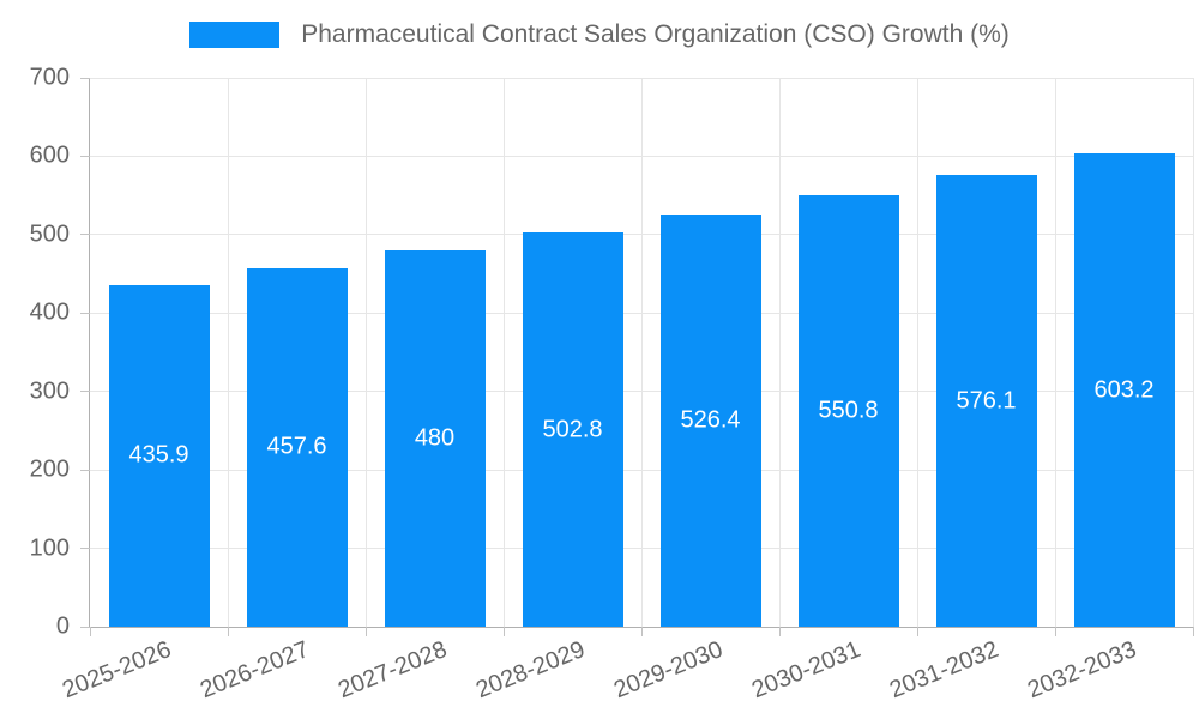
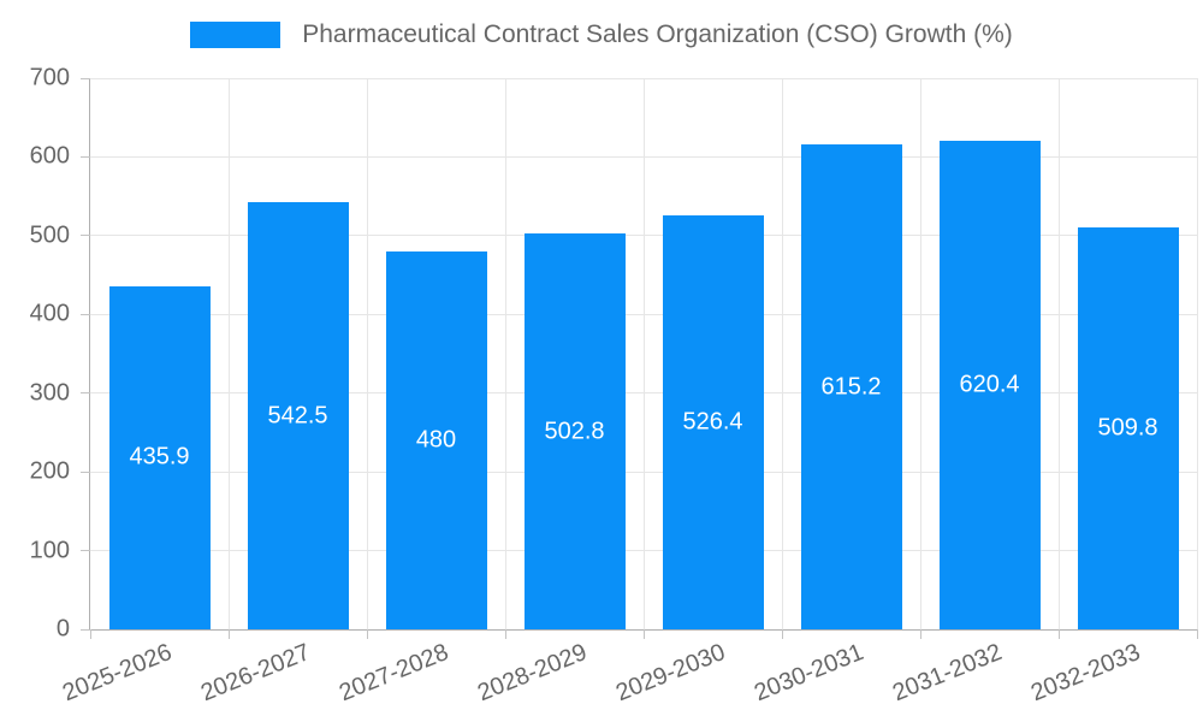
2026-2027: 457.6 -> 542.5
2030-2031: 550.8 -> 615.2
2031-2032: 576.1 -> 620.4
2032-2033: 603.2 -> 509.8
